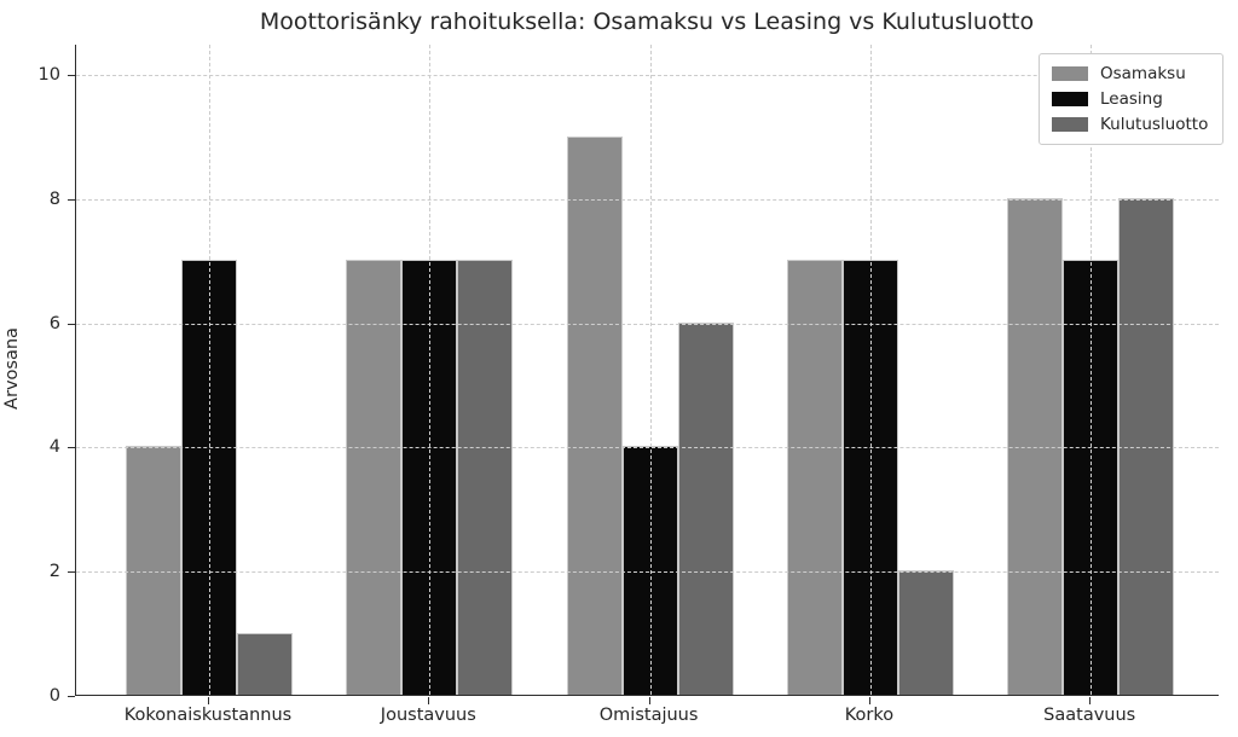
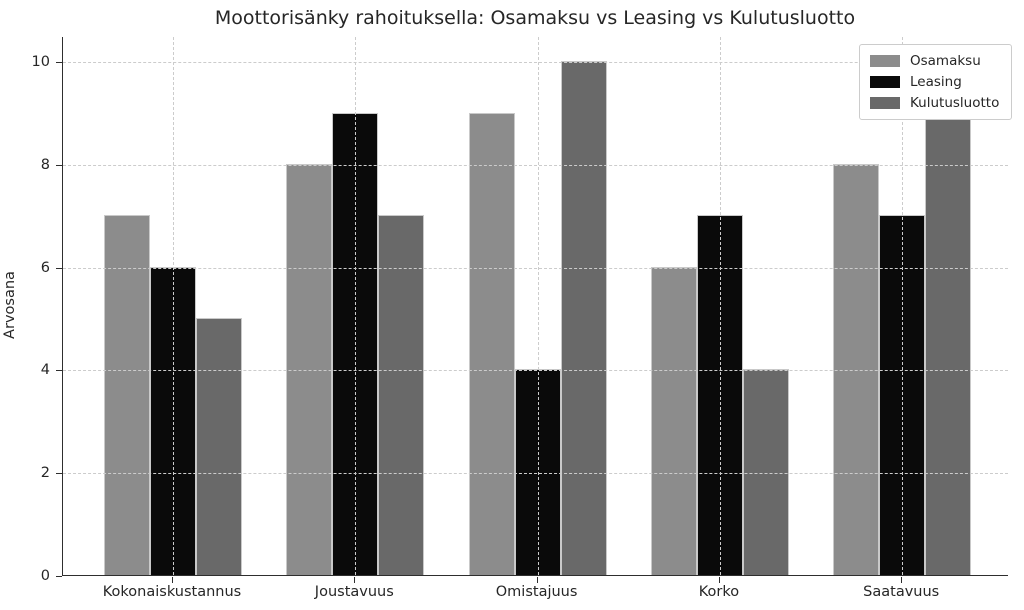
Osamaksu/Kokonaiskustannus: 4 -> 7
Leasing/Kokonaiskustannus: 7 -> 6
Kulutusluotto/Kokonaiskustannus: 1 -> 5
Osamaksu/Joustavuus: 7 -> 8
Leasing/Joustavuus: 7 -> 9
Kulutusluotto/Omistajuus: 6 -> 10
Osamaksu/Korko: 7 -> 6
Kulutusluotto/Korko: 2 -> 4
Kulutusluotto/Saatavuus: 8 -> 9
